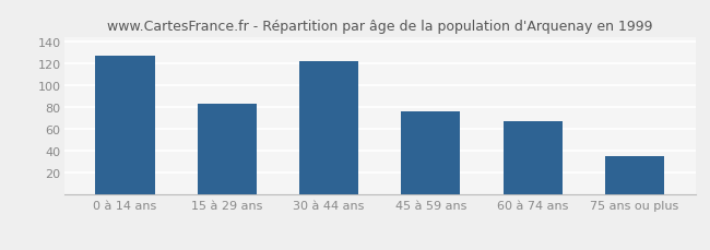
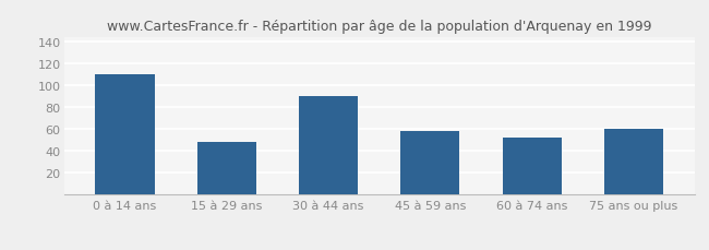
0 à 14 ans: 127 -> 110
15 à 29 ans: 83 -> 48
30 à 44 ans: 122 -> 90
45 à 59 ans: 76 -> 58
60 à 74 ans: 67 -> 52
75 ans ou plus: 35 -> 60
